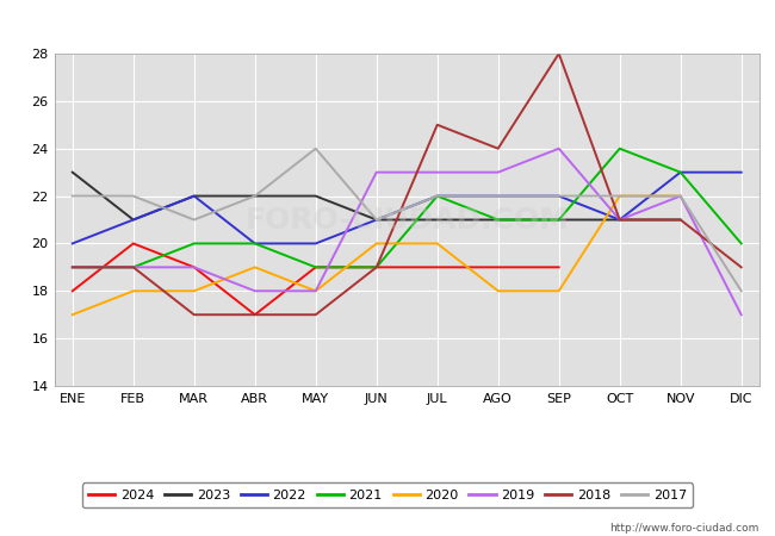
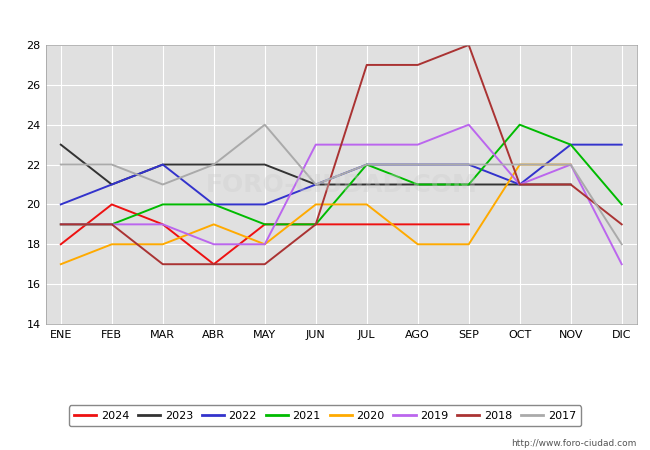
2018/JUL: 25 -> 27
2018/AGO: 24 -> 27
